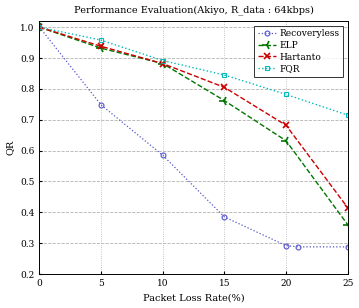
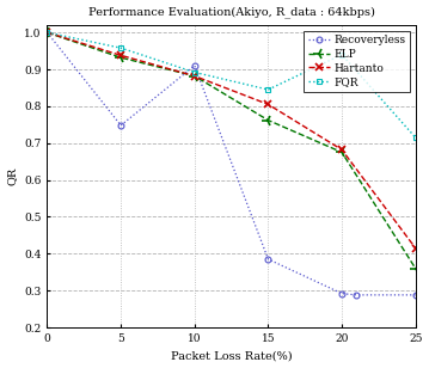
Recoveryless/10: 0.585 -> 0.910
ELP/20: 0.632 -> 0.675
FQR/20: 0.782 -> 0.940
